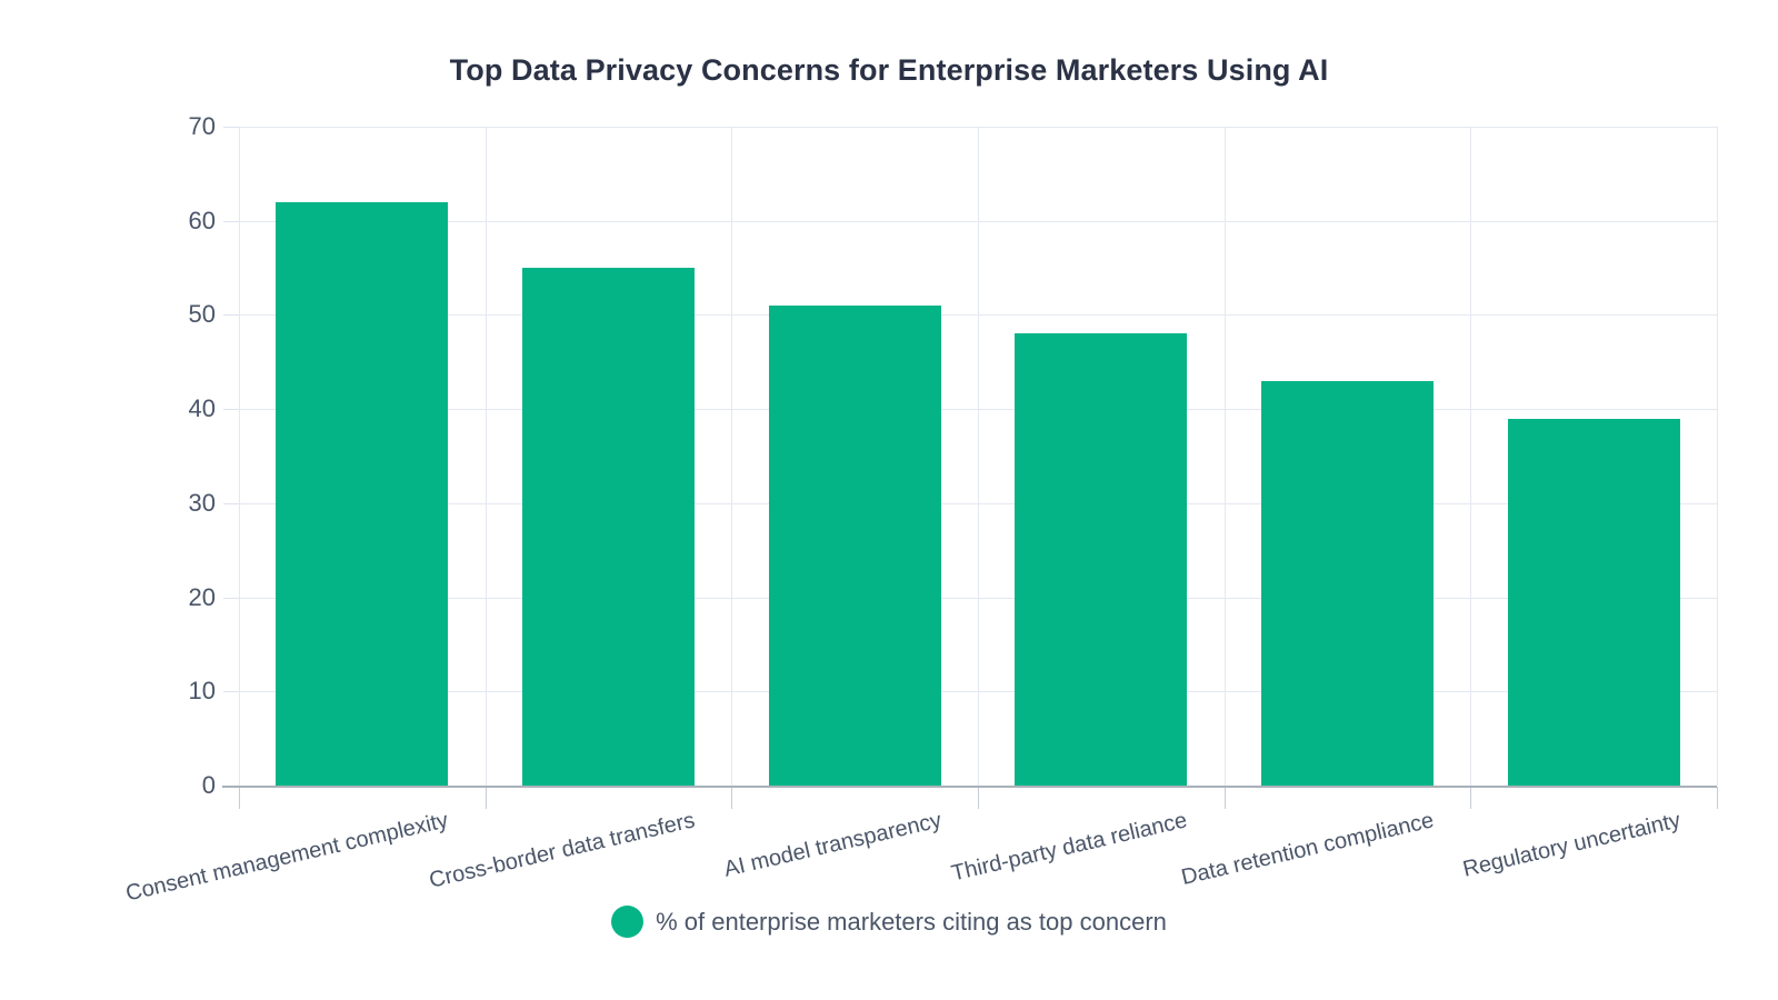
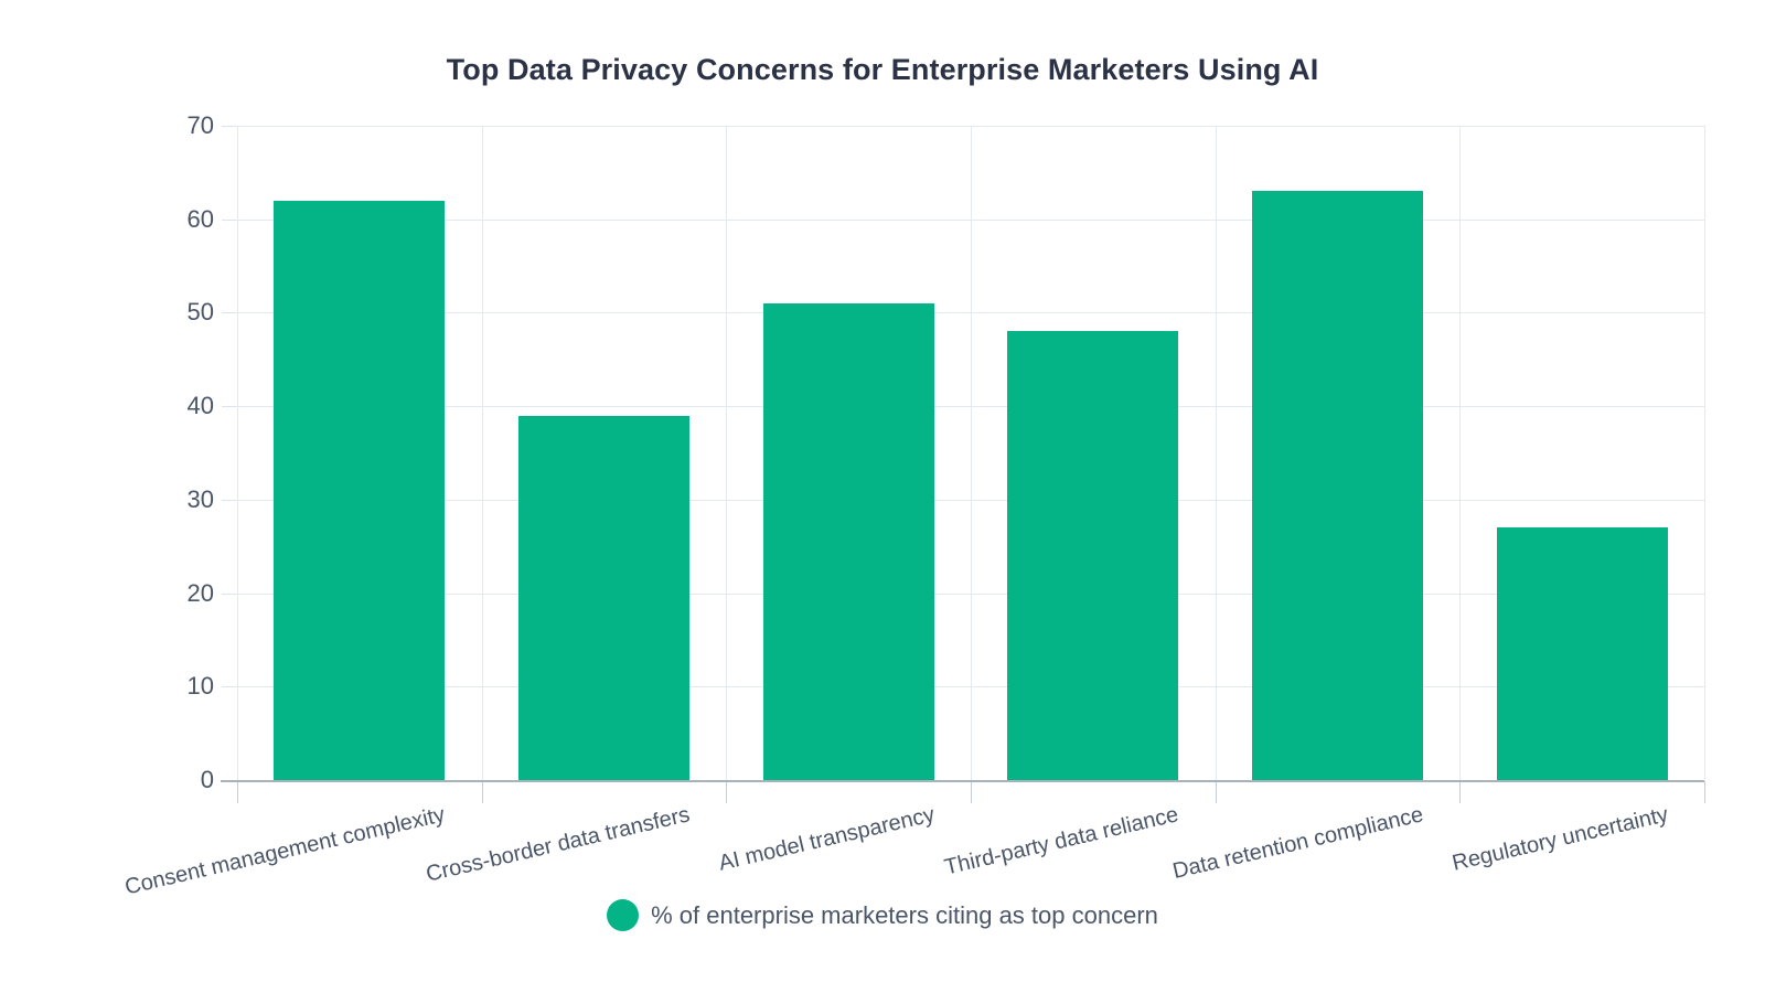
Cross-border data transfers: 55 -> 39
Data retention compliance: 43 -> 63
Regulatory uncertainty: 39 -> 27
